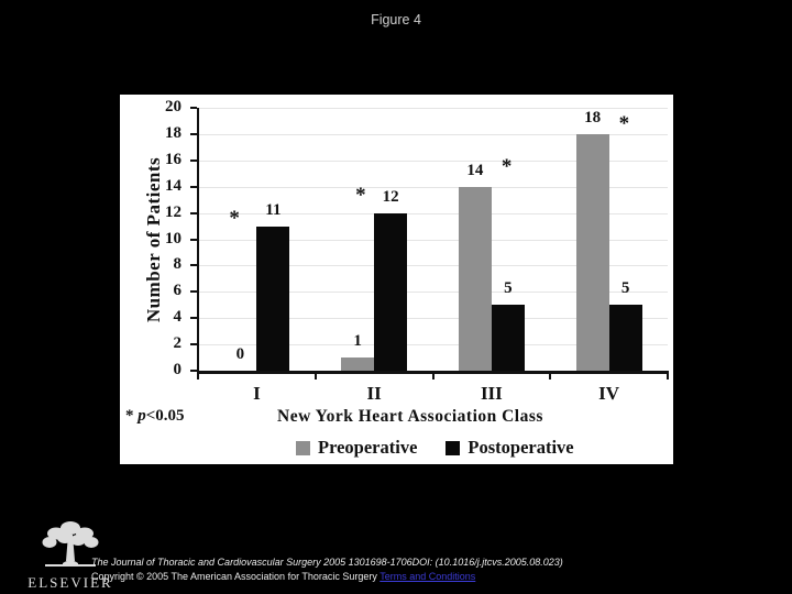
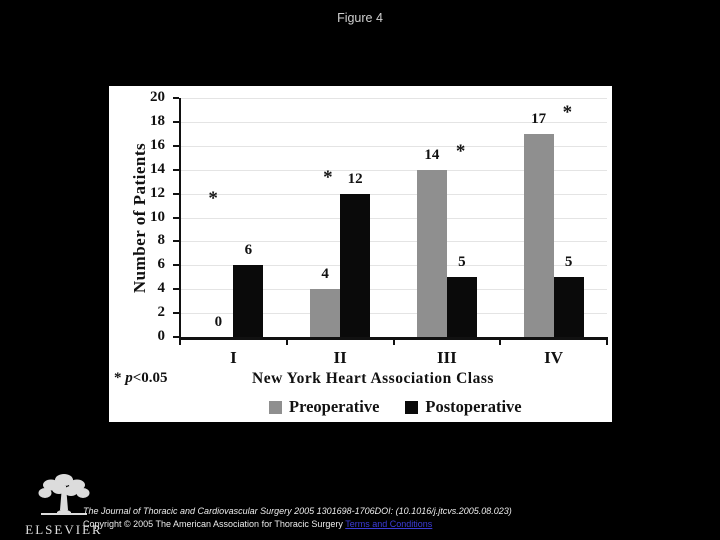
Postoperative/I: 11 -> 6
Preoperative/II: 1 -> 4
Preoperative/IV: 18 -> 17
